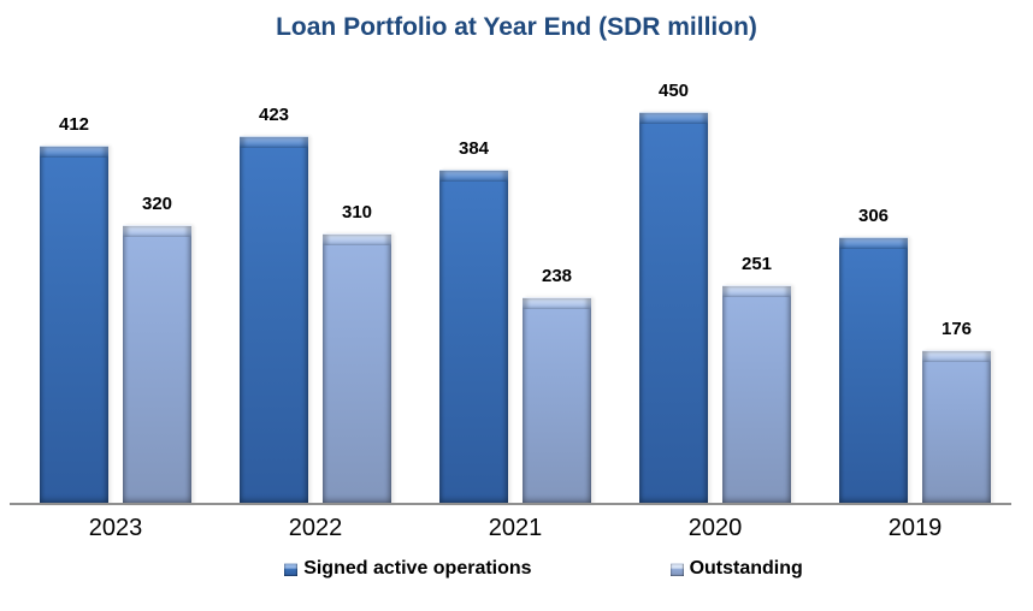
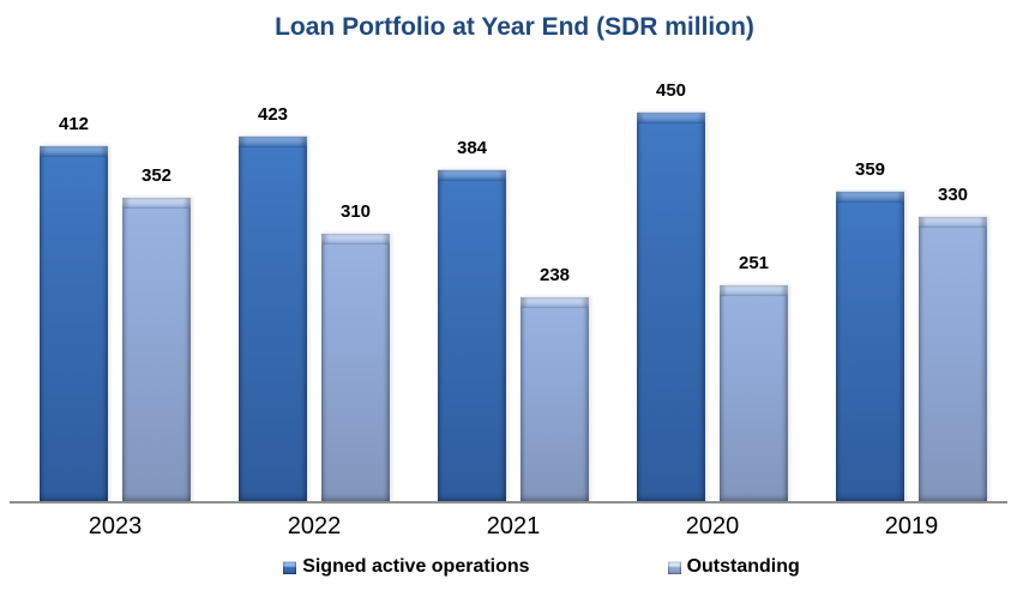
Outstanding/2023: 320 -> 352
Signed active operations/2019: 306 -> 359
Outstanding/2019: 176 -> 330
